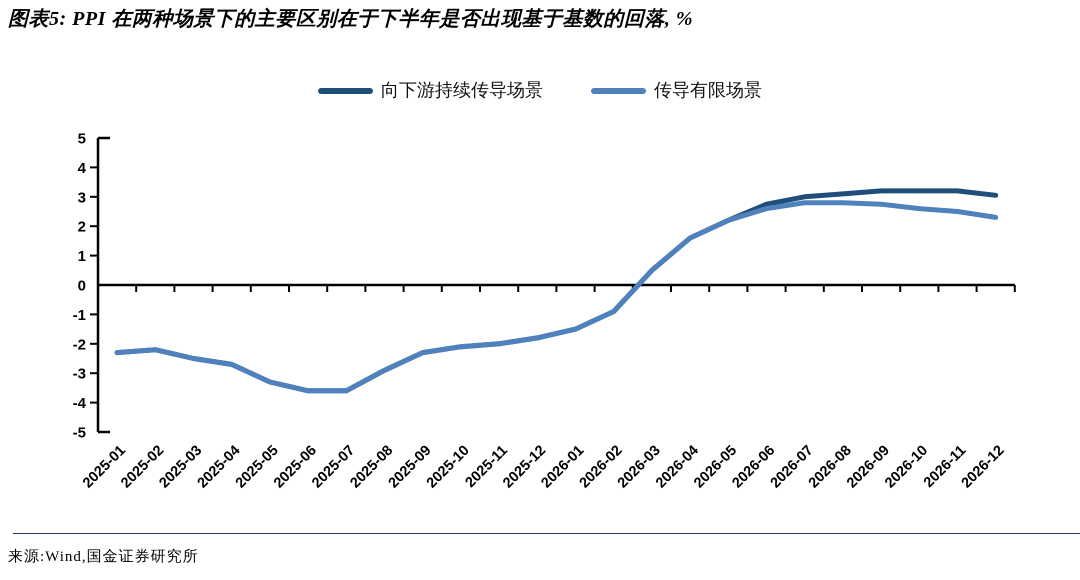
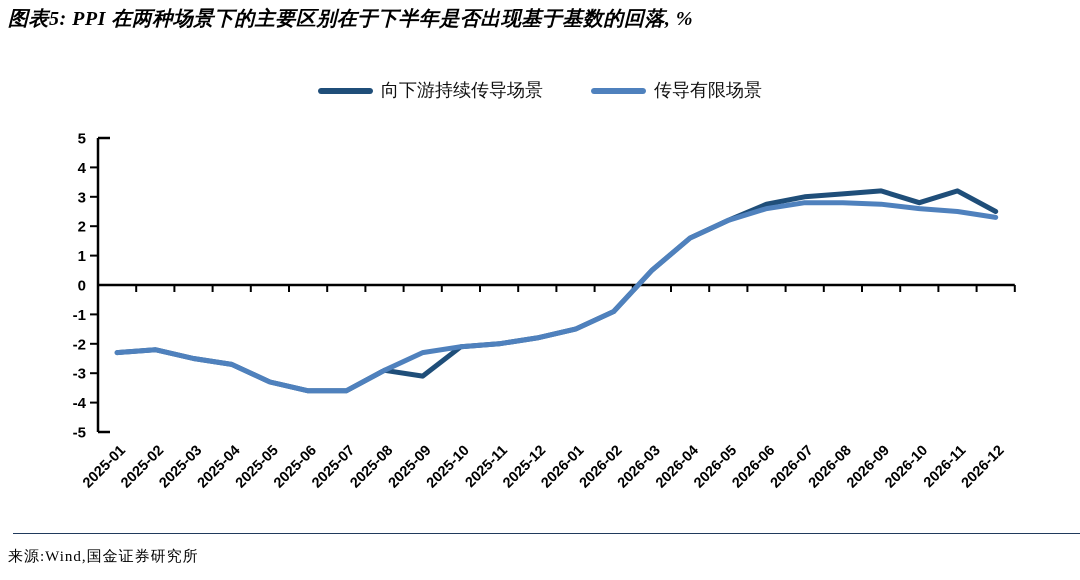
向下游持续传导场景/2025-09: -2.3 -> -3.1
向下游持续传导场景/2026-10: 3.2 -> 2.8
向下游持续传导场景/2026-12: 3.0 -> 2.5
